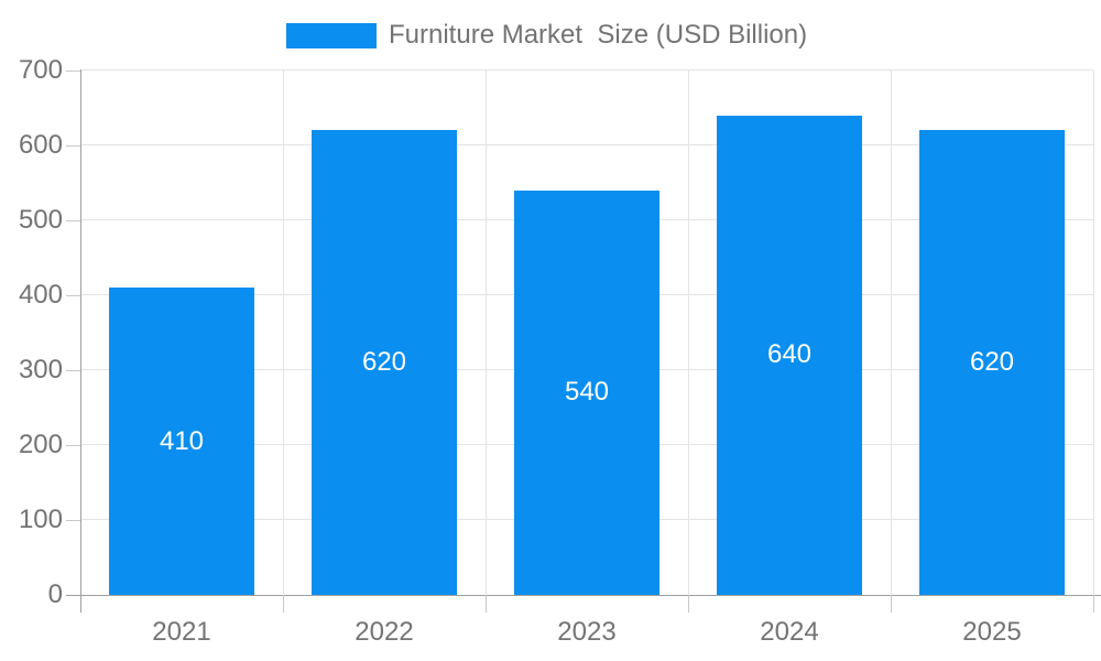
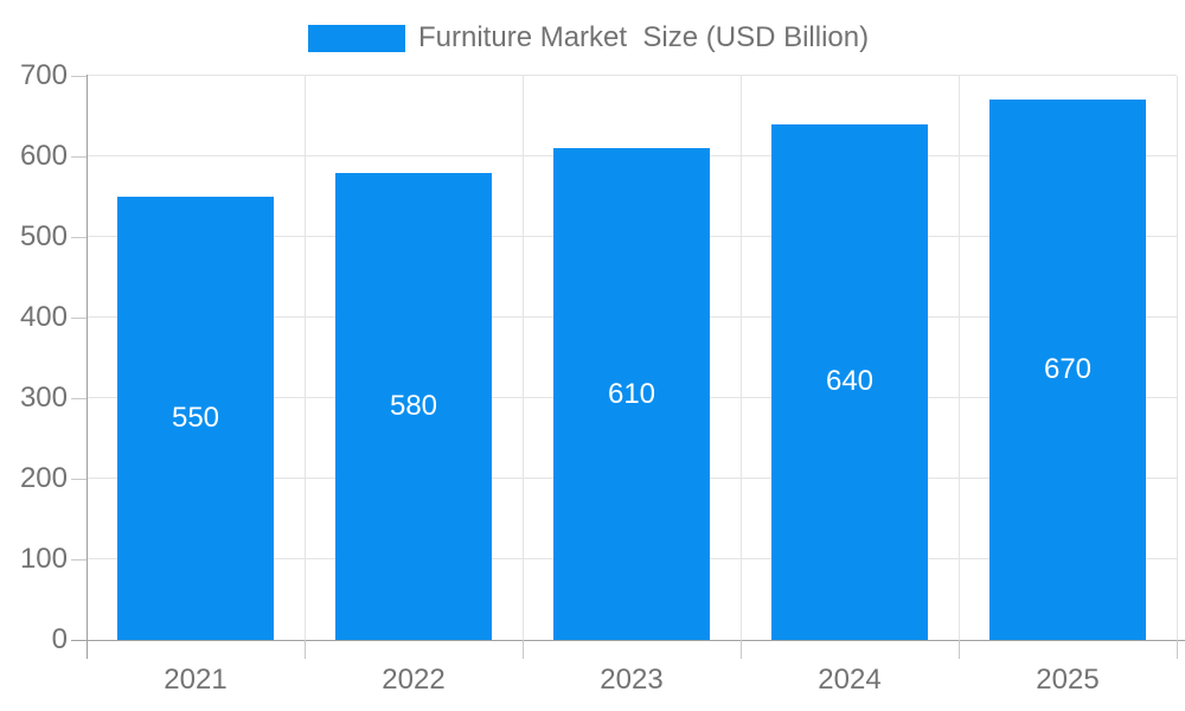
2021: 410 -> 550
2022: 620 -> 580
2023: 540 -> 610
2025: 620 -> 670
